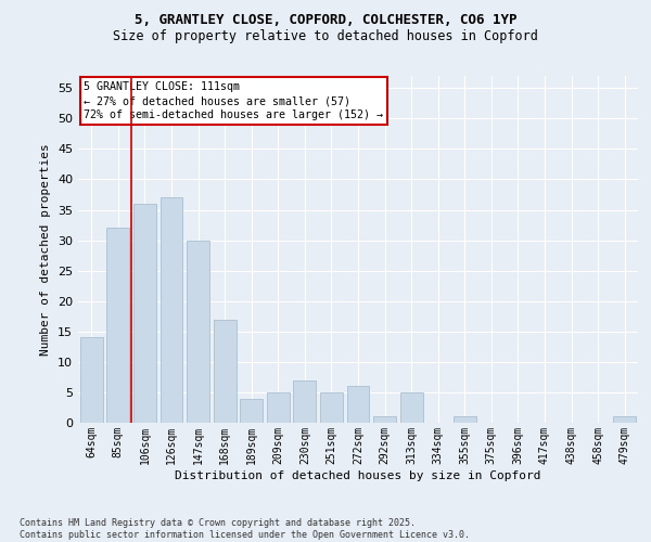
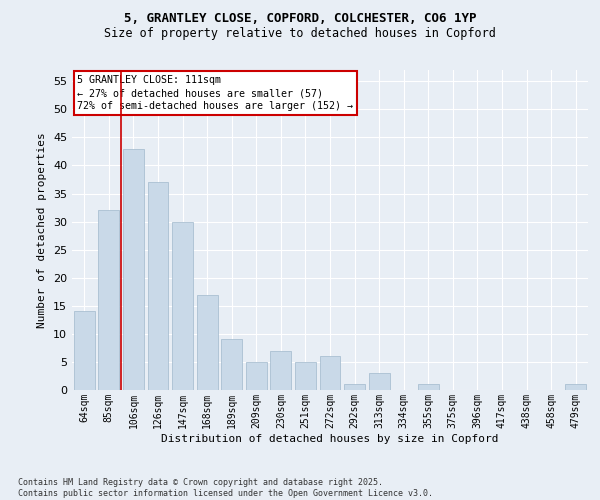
106sqm: 36 -> 43
189sqm: 4 -> 9
313sqm: 5 -> 3
